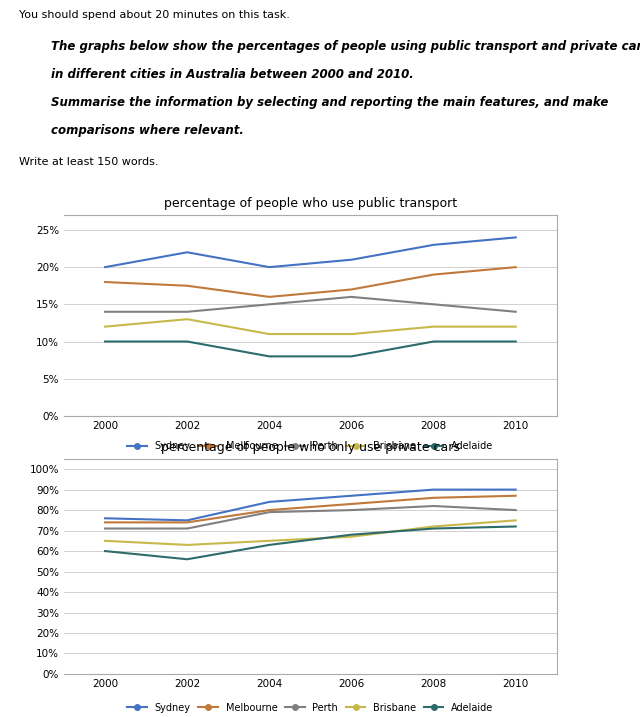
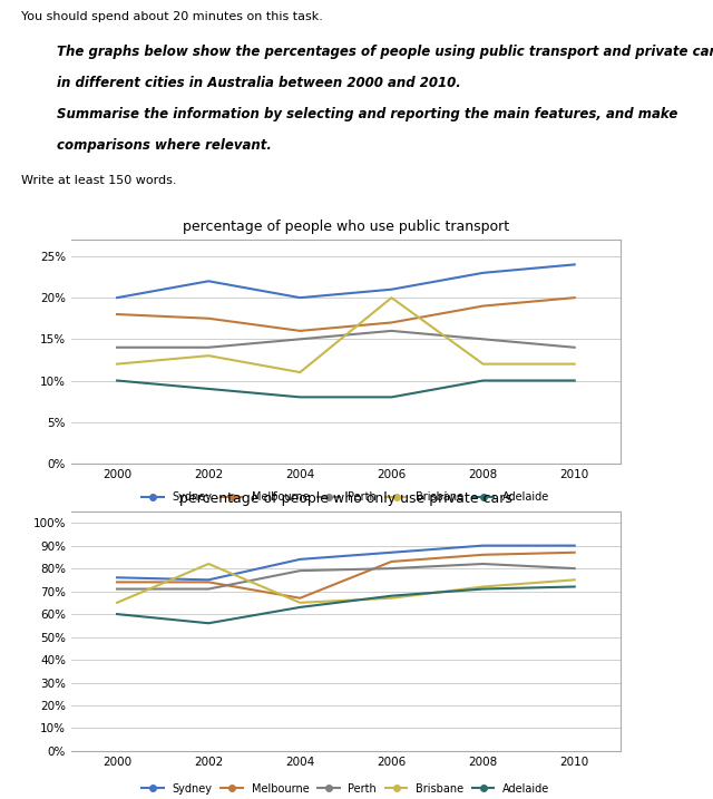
percentage of people who use public transport/Adelaide/2002: 10% -> 9%
percentage of people who use public transport/Brisbane/2006: 11% -> 20%
percentage of people who only use private cars/Brisbane/2002: 63% -> 82%
percentage of people who only use private cars/Melbourne/2004: 80% -> 67%
